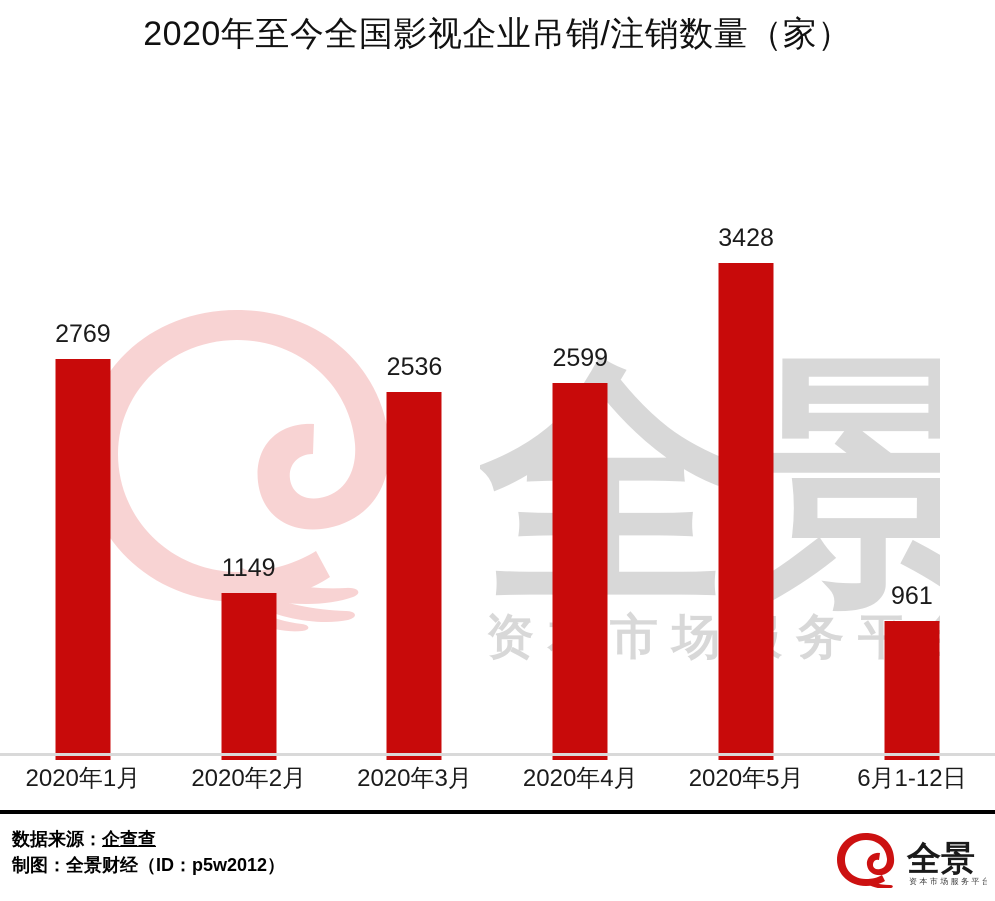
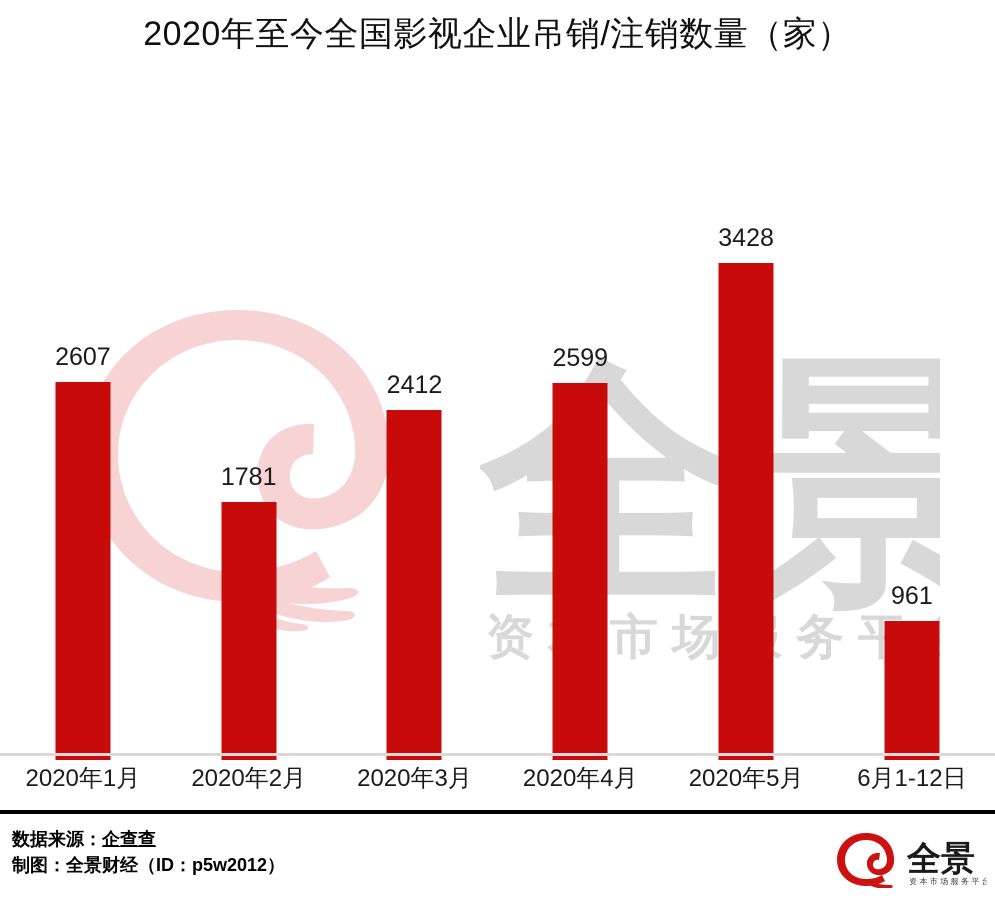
2020年1月: 2769 -> 2607
2020年2月: 1149 -> 1781
2020年3月: 2536 -> 2412
